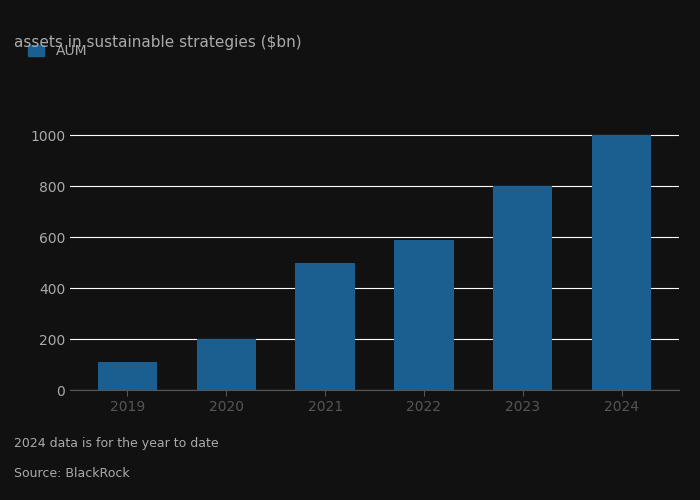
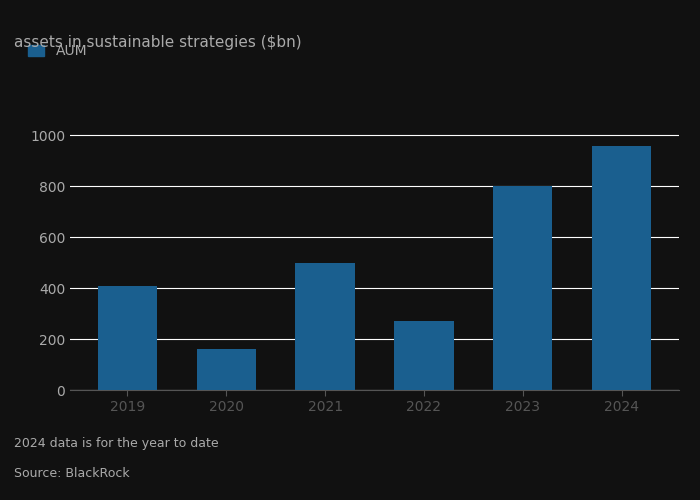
2019: 110 -> 410
2020: 200 -> 160
2022: 590 -> 270
2024: 1000 -> 960
